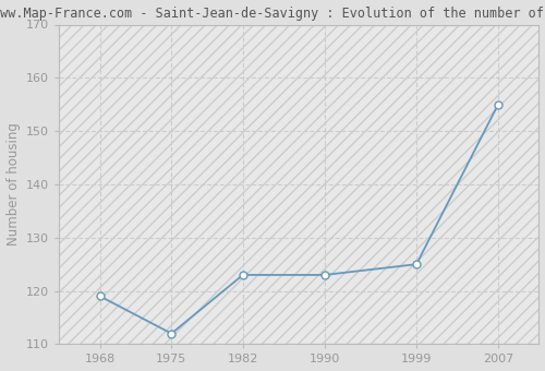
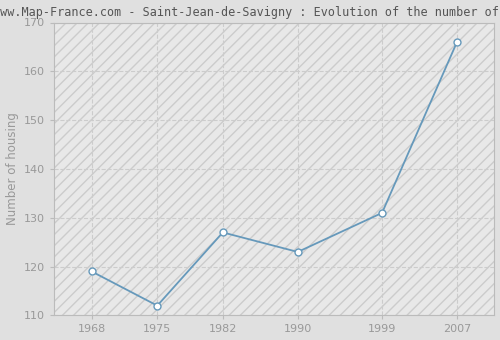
1982: 123 -> 127
1999: 125 -> 131
2007: 155 -> 166
